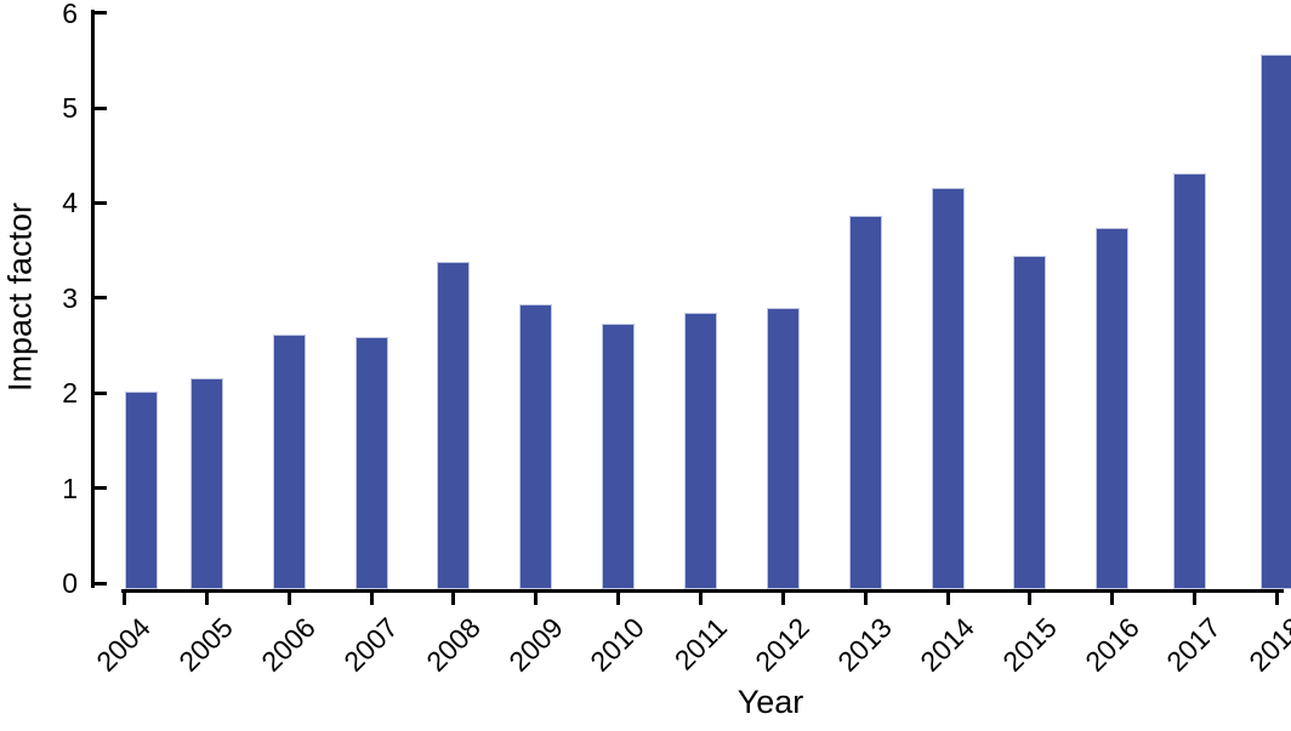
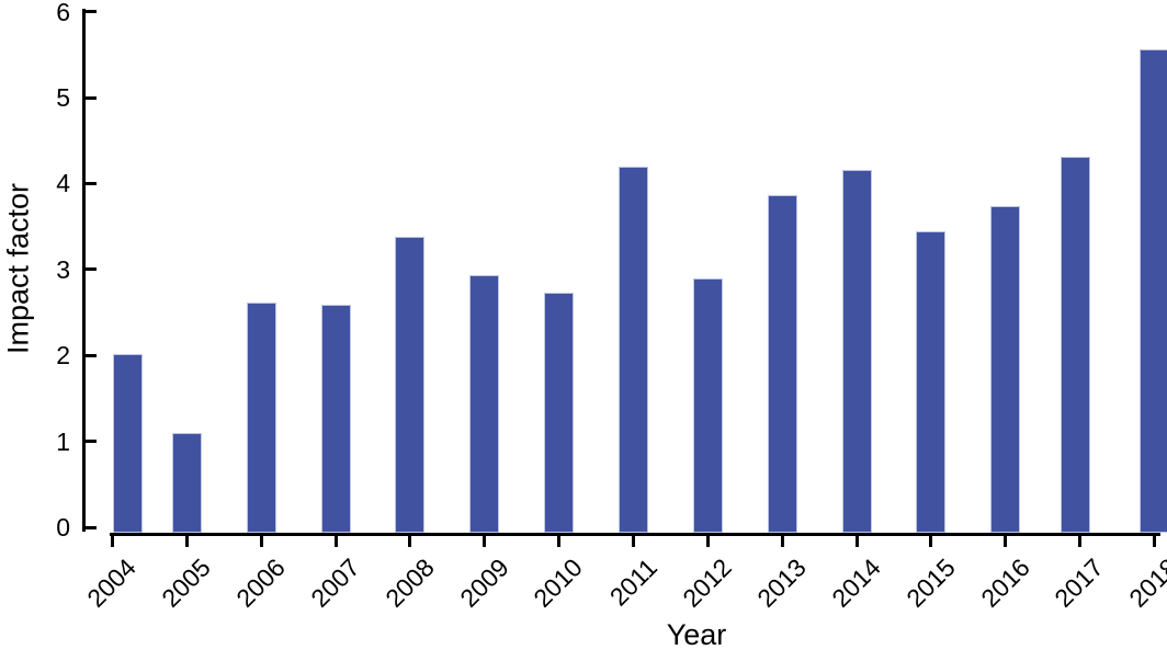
2005: 2.2 -> 1.1
2011: 2.8 -> 4.2
